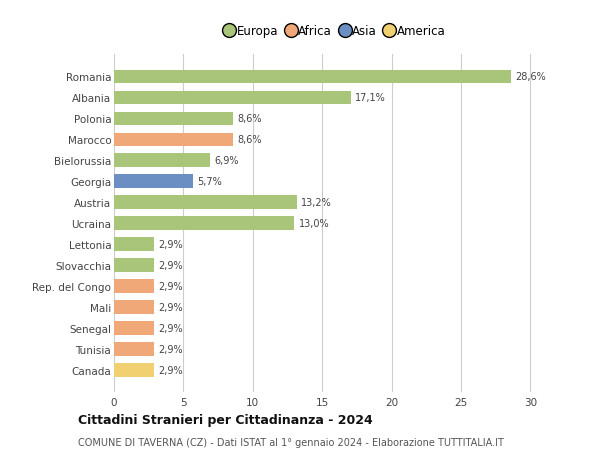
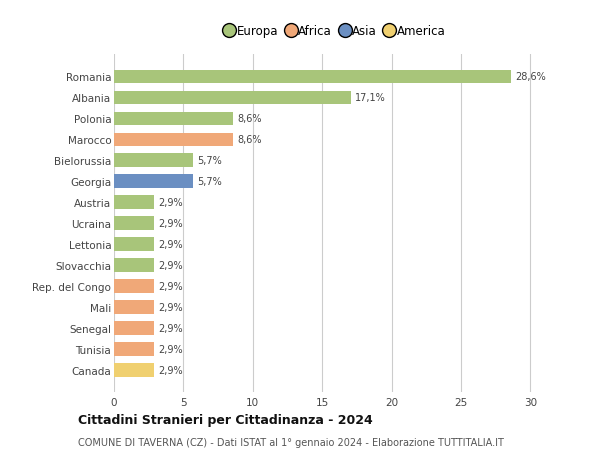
Bielorussia: 6,9% -> 5,7%
Austria: 13,2% -> 2,9%
Ucraina: 13,0% -> 2,9%
